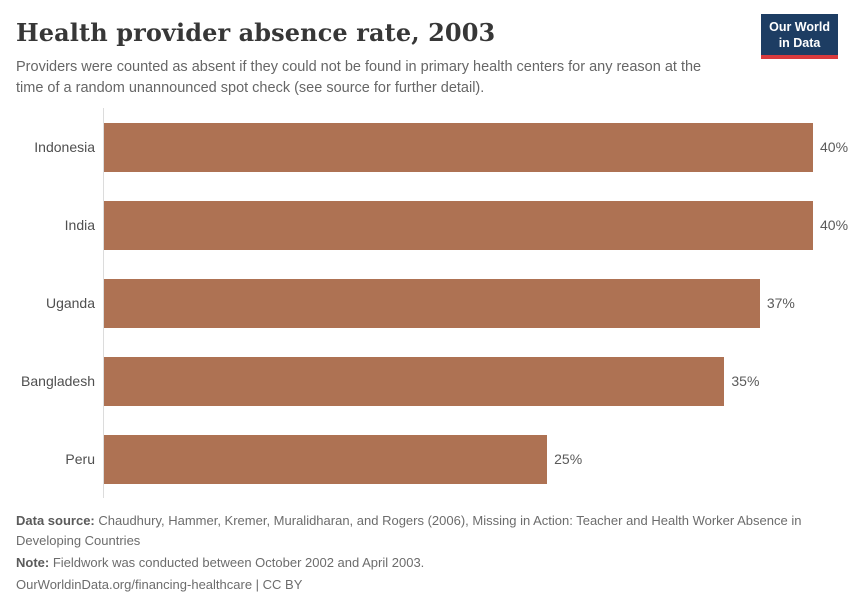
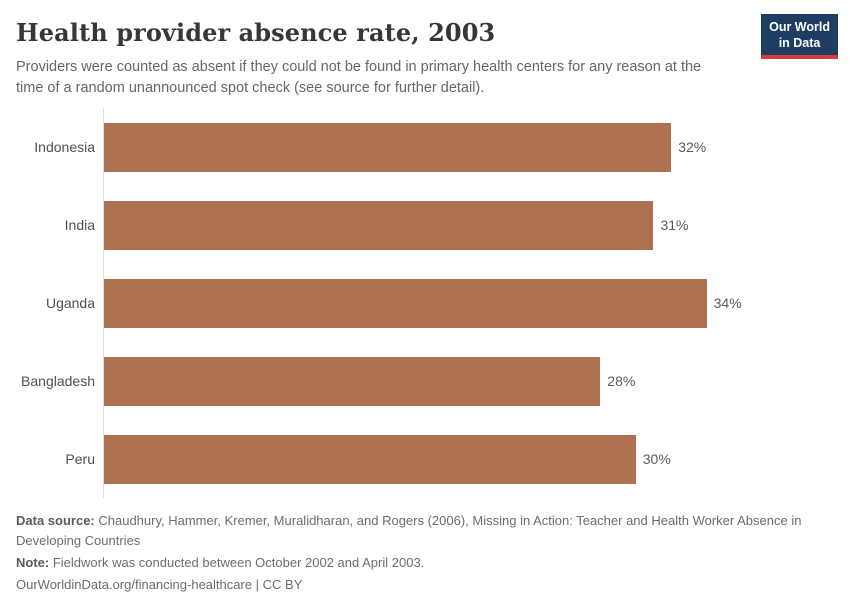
Indonesia: 40% -> 32%
India: 40% -> 31%
Uganda: 37% -> 34%
Bangladesh: 35% -> 28%
Peru: 25% -> 30%
